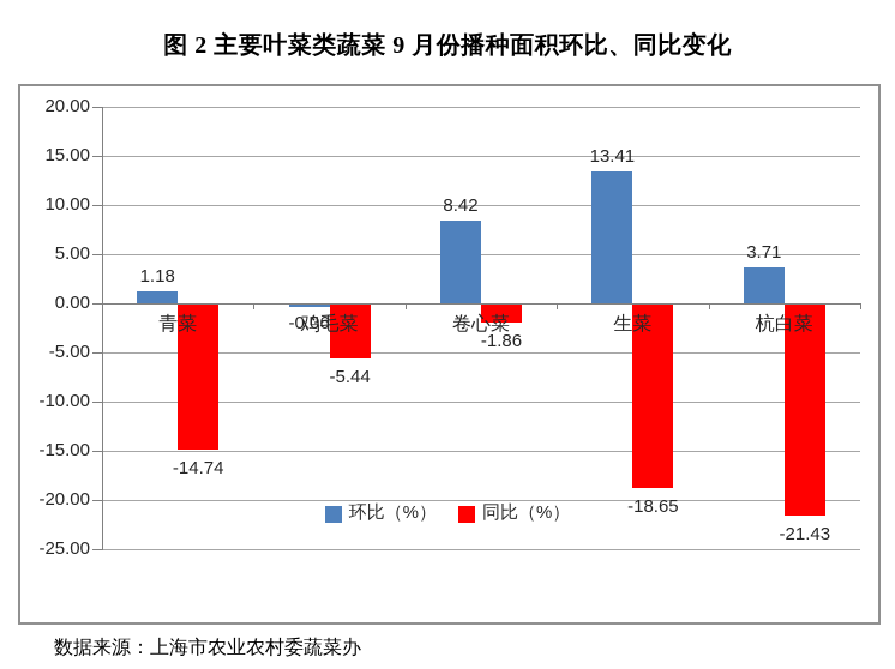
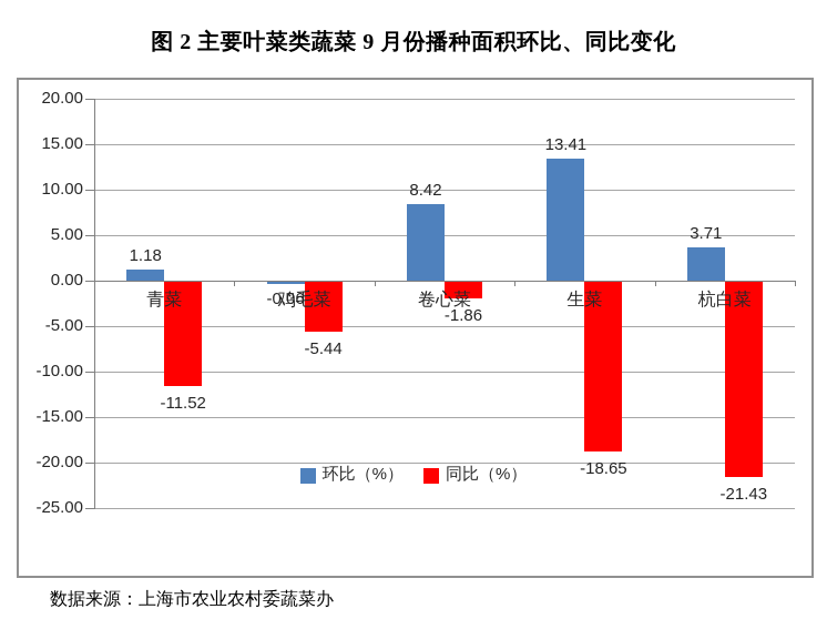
同比（%）/青菜: -14.74 -> -11.52
